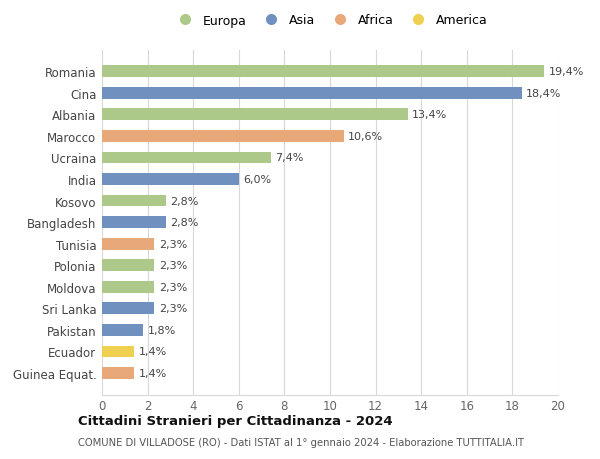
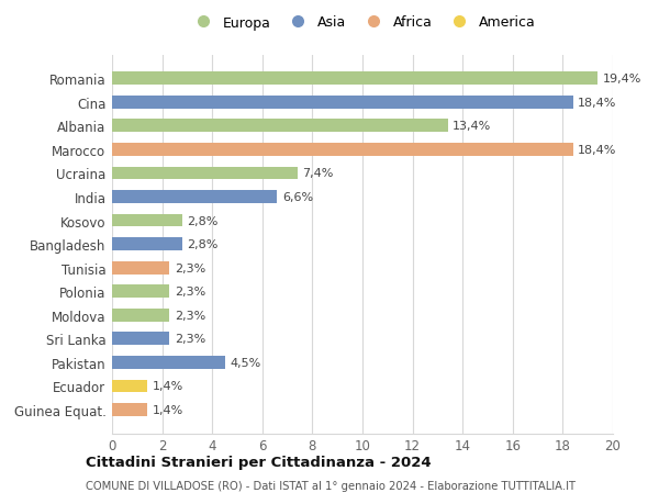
Marocco: 10,6% -> 18,4%
India: 6,0% -> 6,6%
Pakistan: 1,8% -> 4,5%
